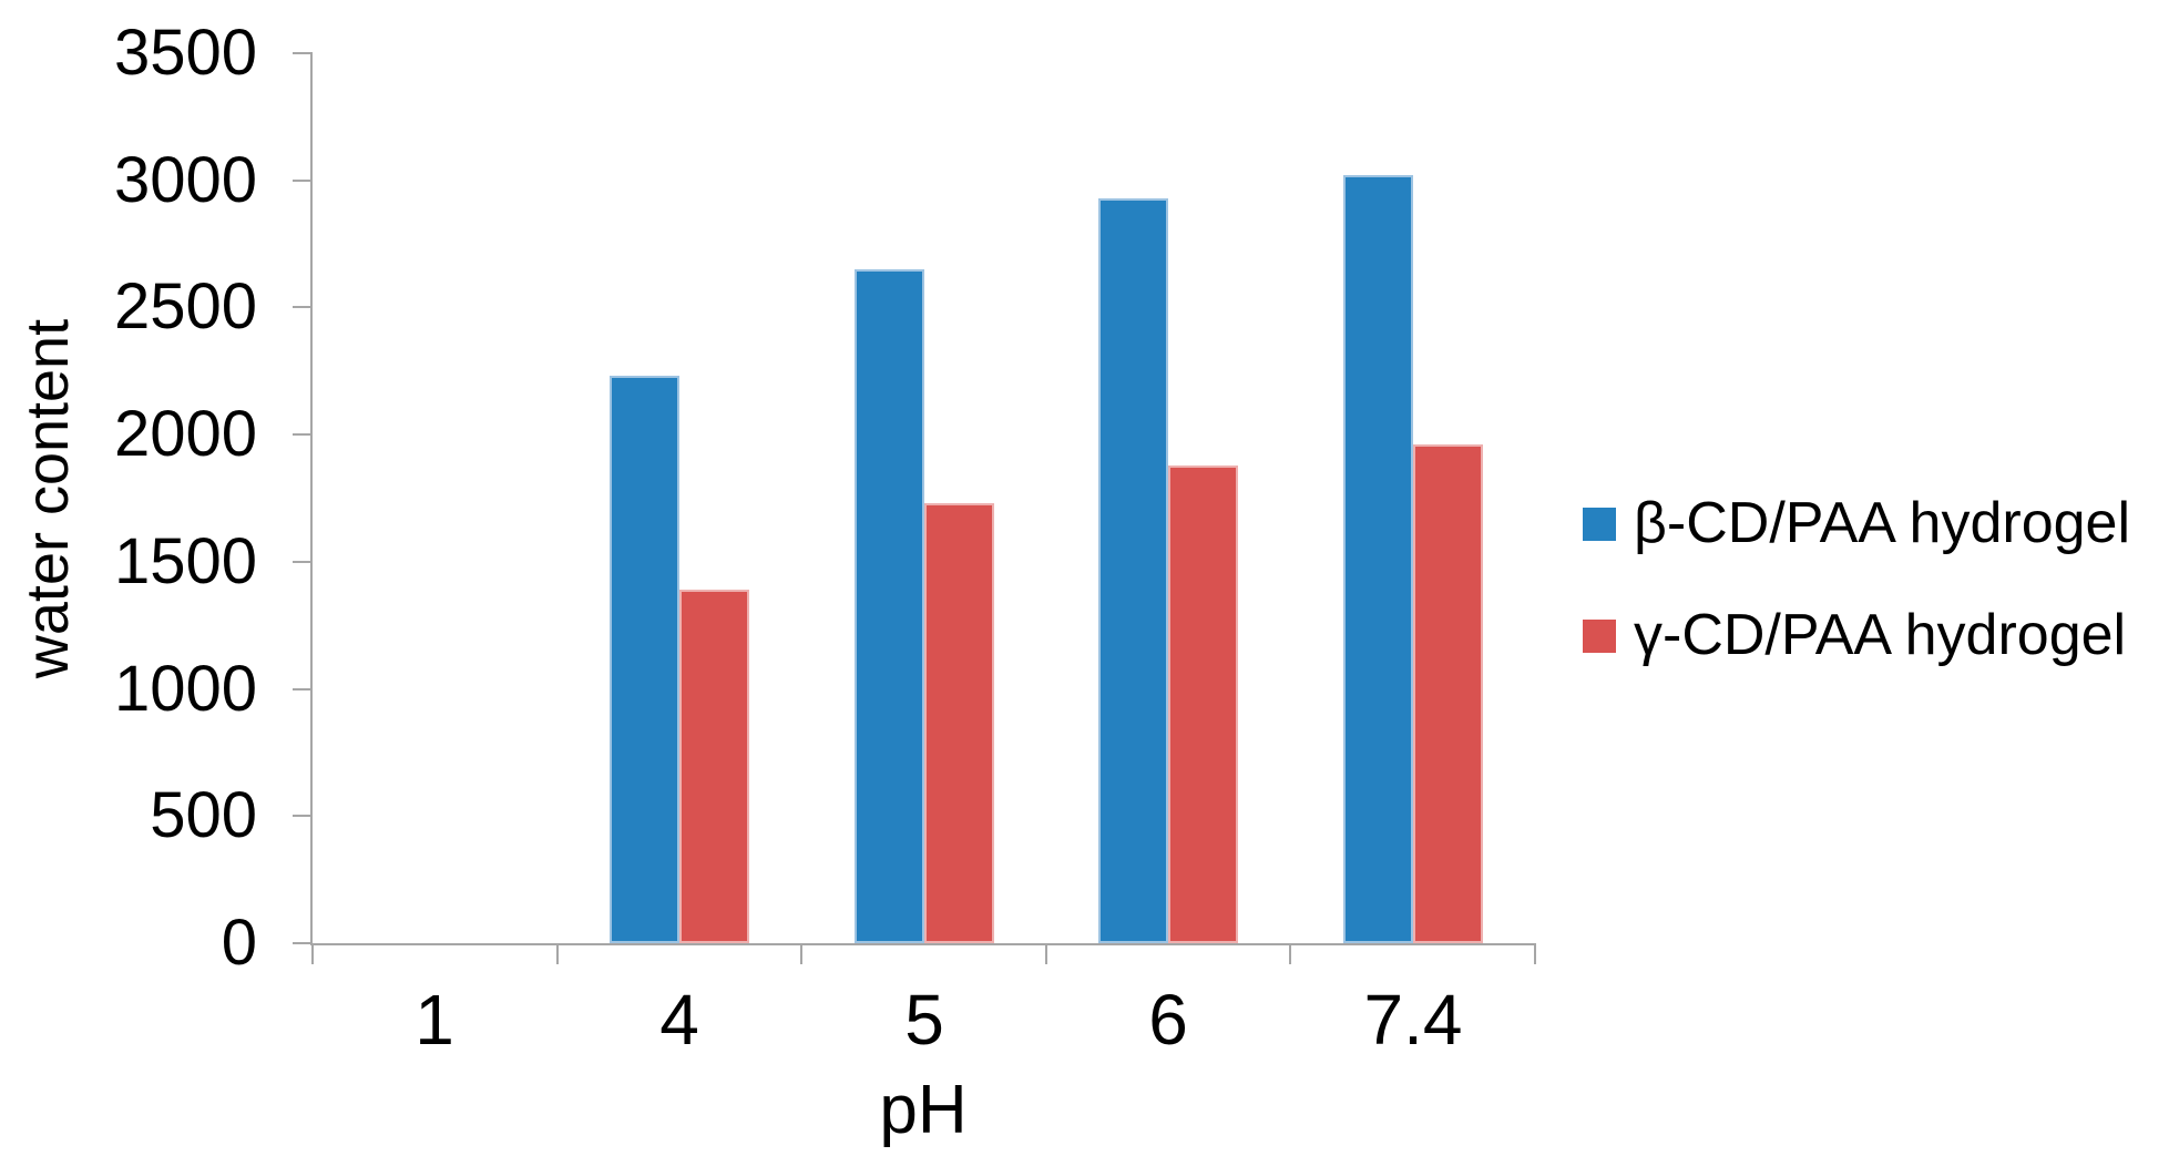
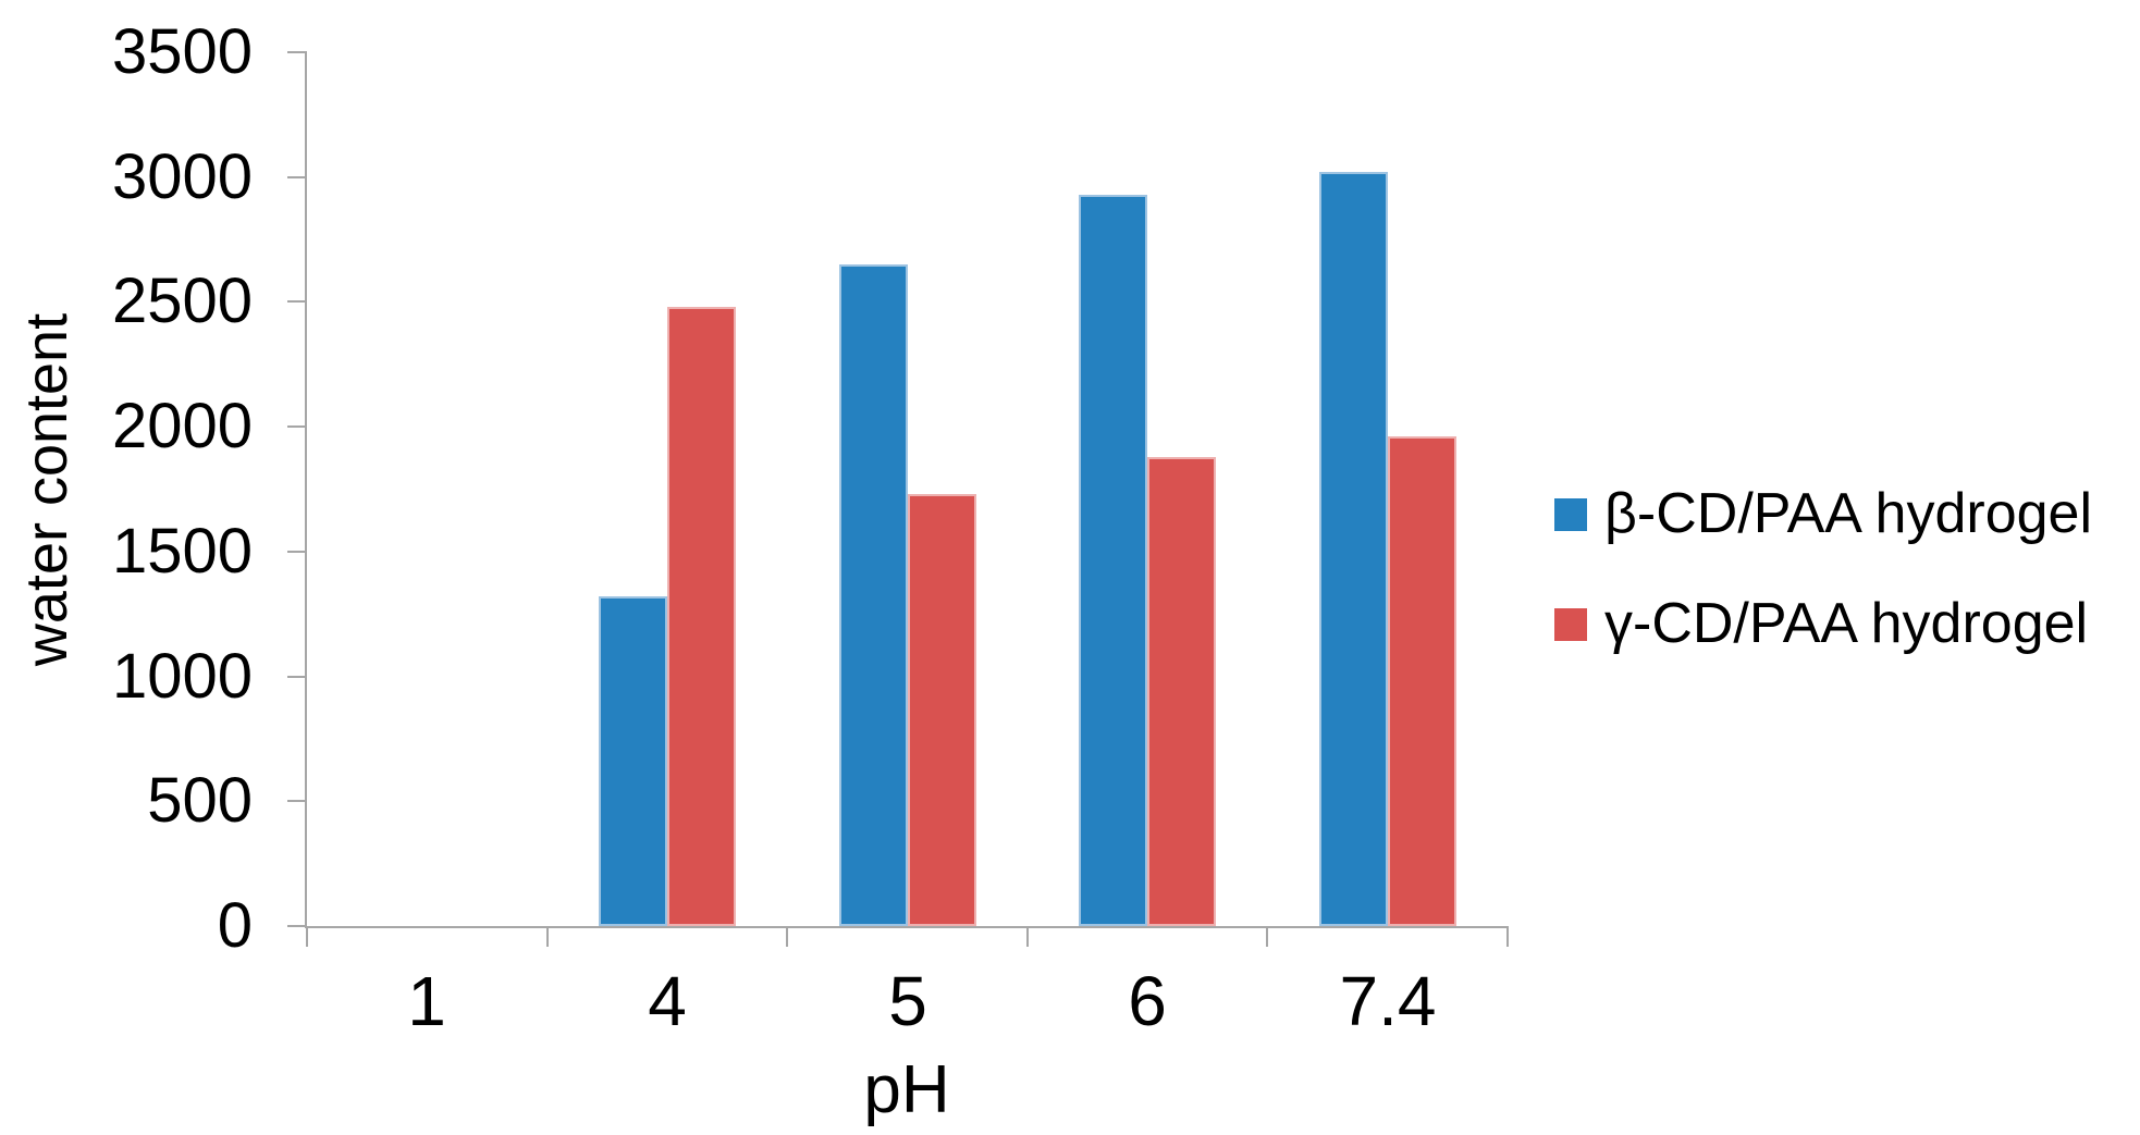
β-CD/PAA hydrogel/4: 2230 -> 1320
γ-CD/PAA hydrogel/4: 1390 -> 2480
